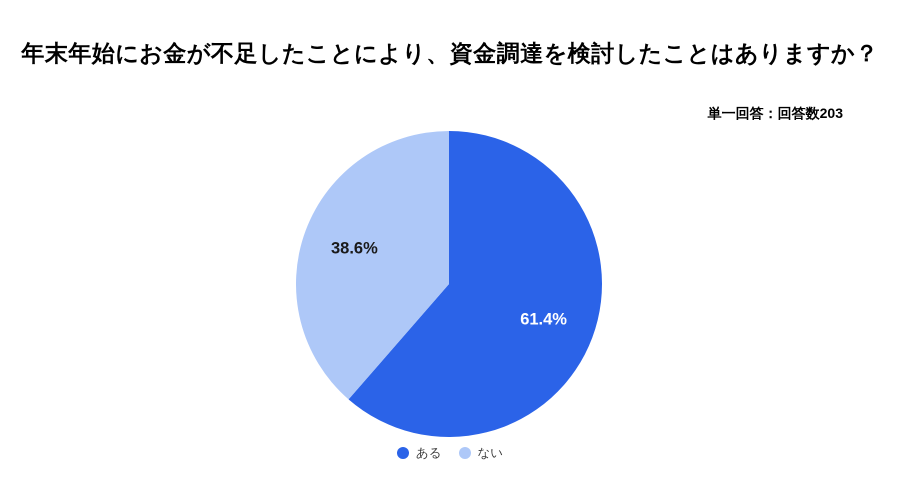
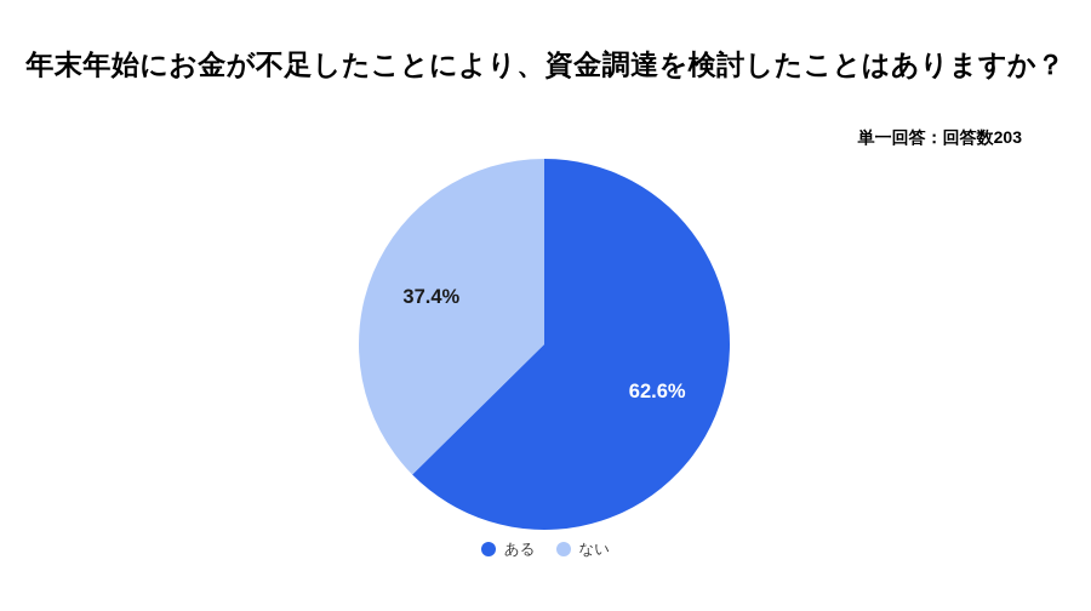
ある: 61.4% -> 62.6%
ない: 38.6% -> 37.4%
